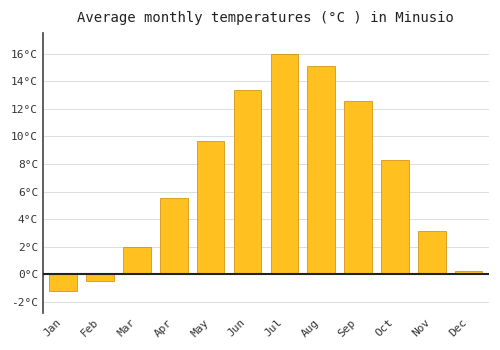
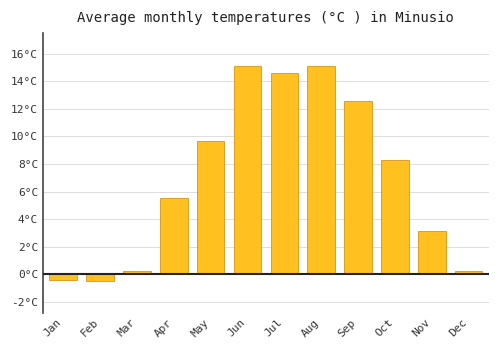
Jan: -1.2°C -> -0.4°C
Mar: 2.0°C -> 0.2°C
Jun: 13.4°C -> 15.1°C
Jul: 16.0°C -> 14.6°C
